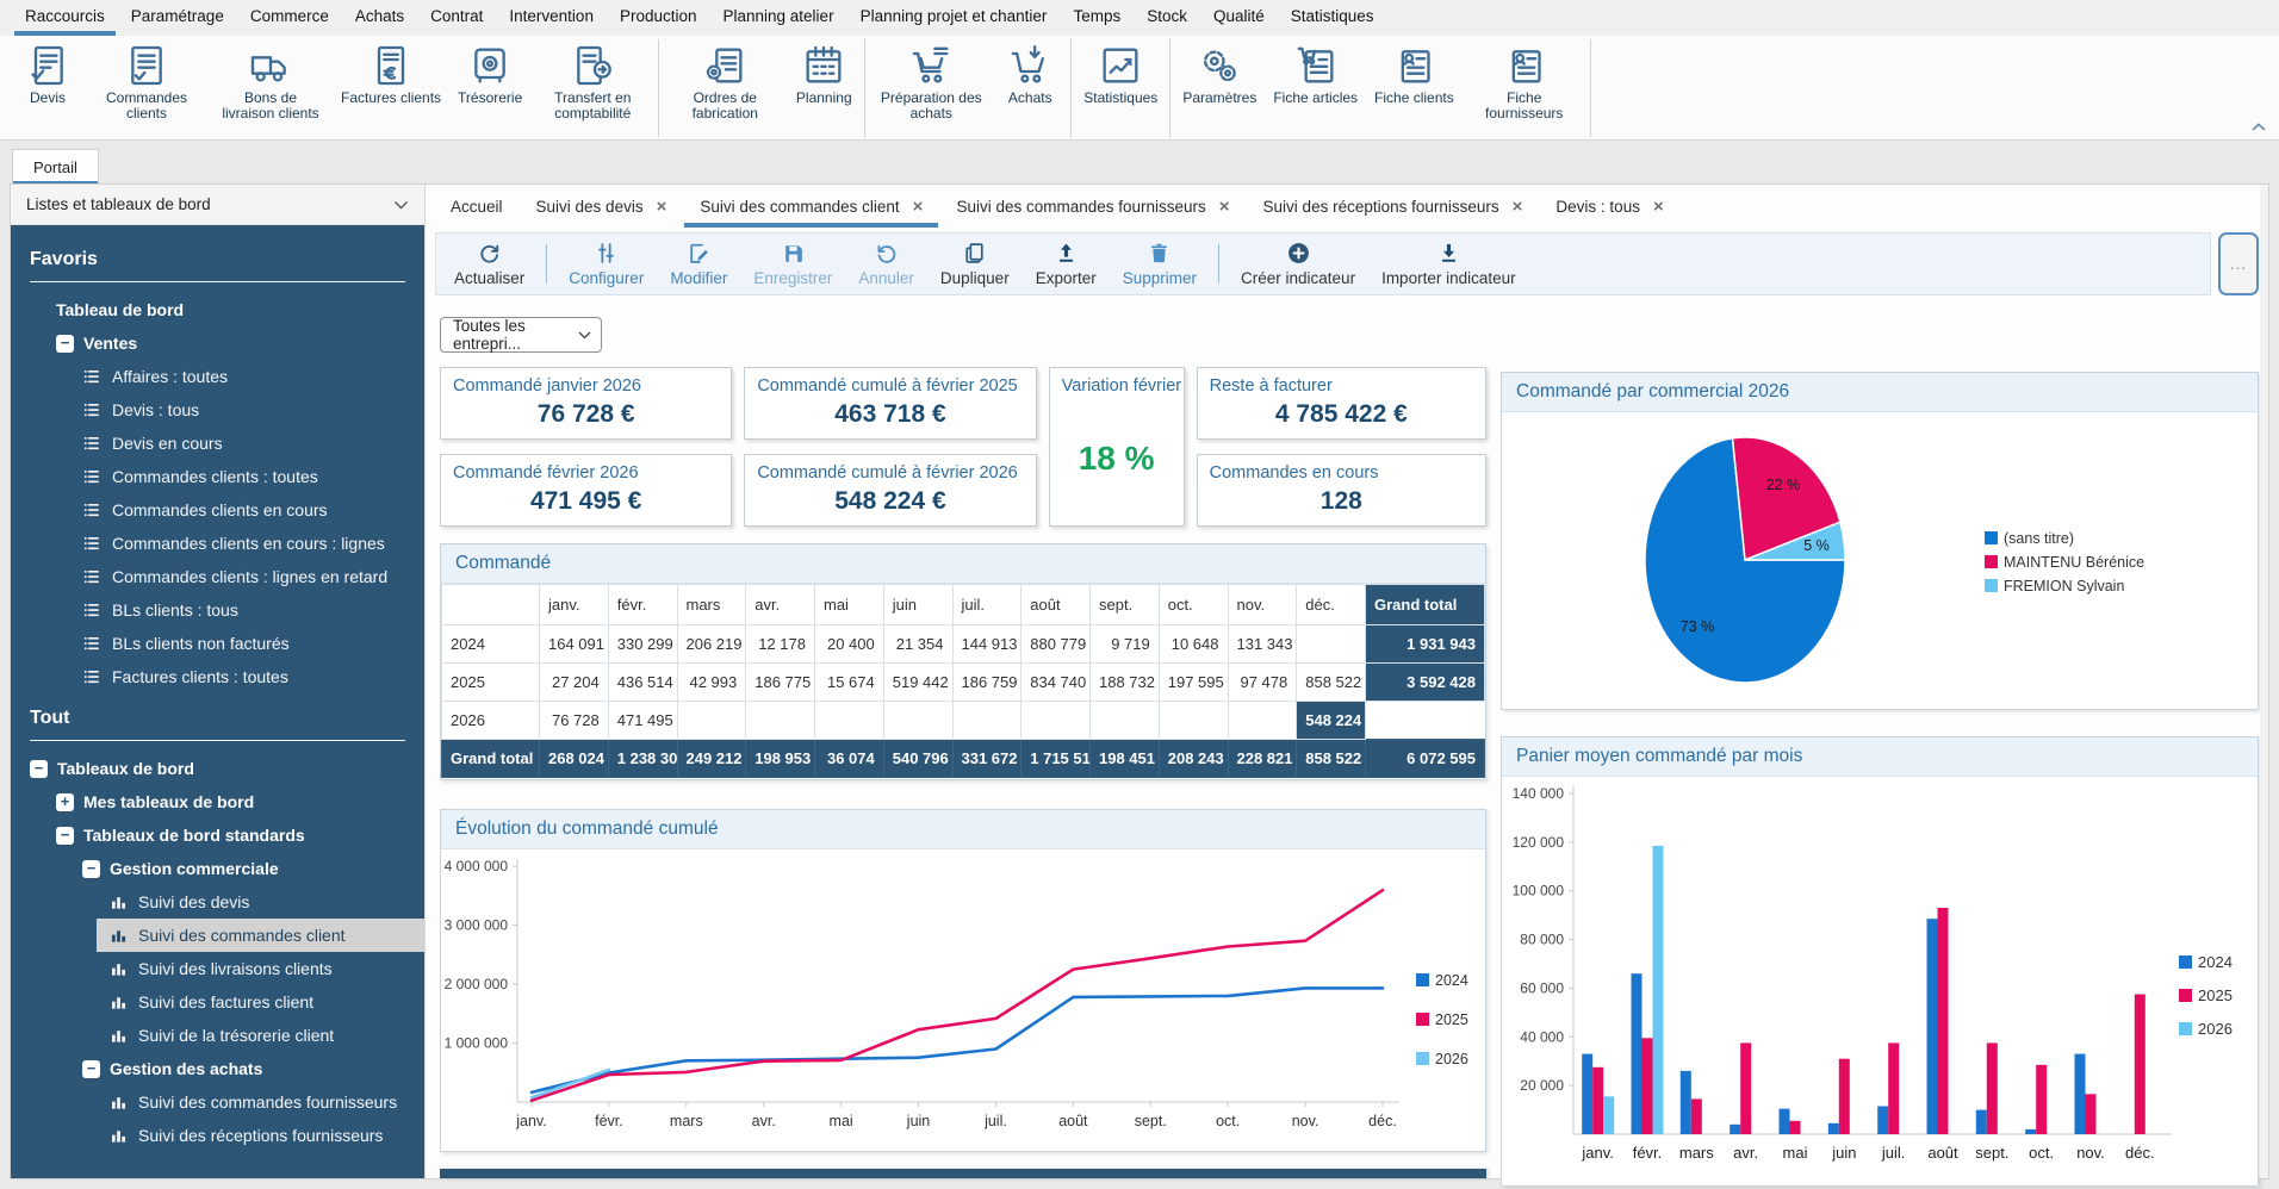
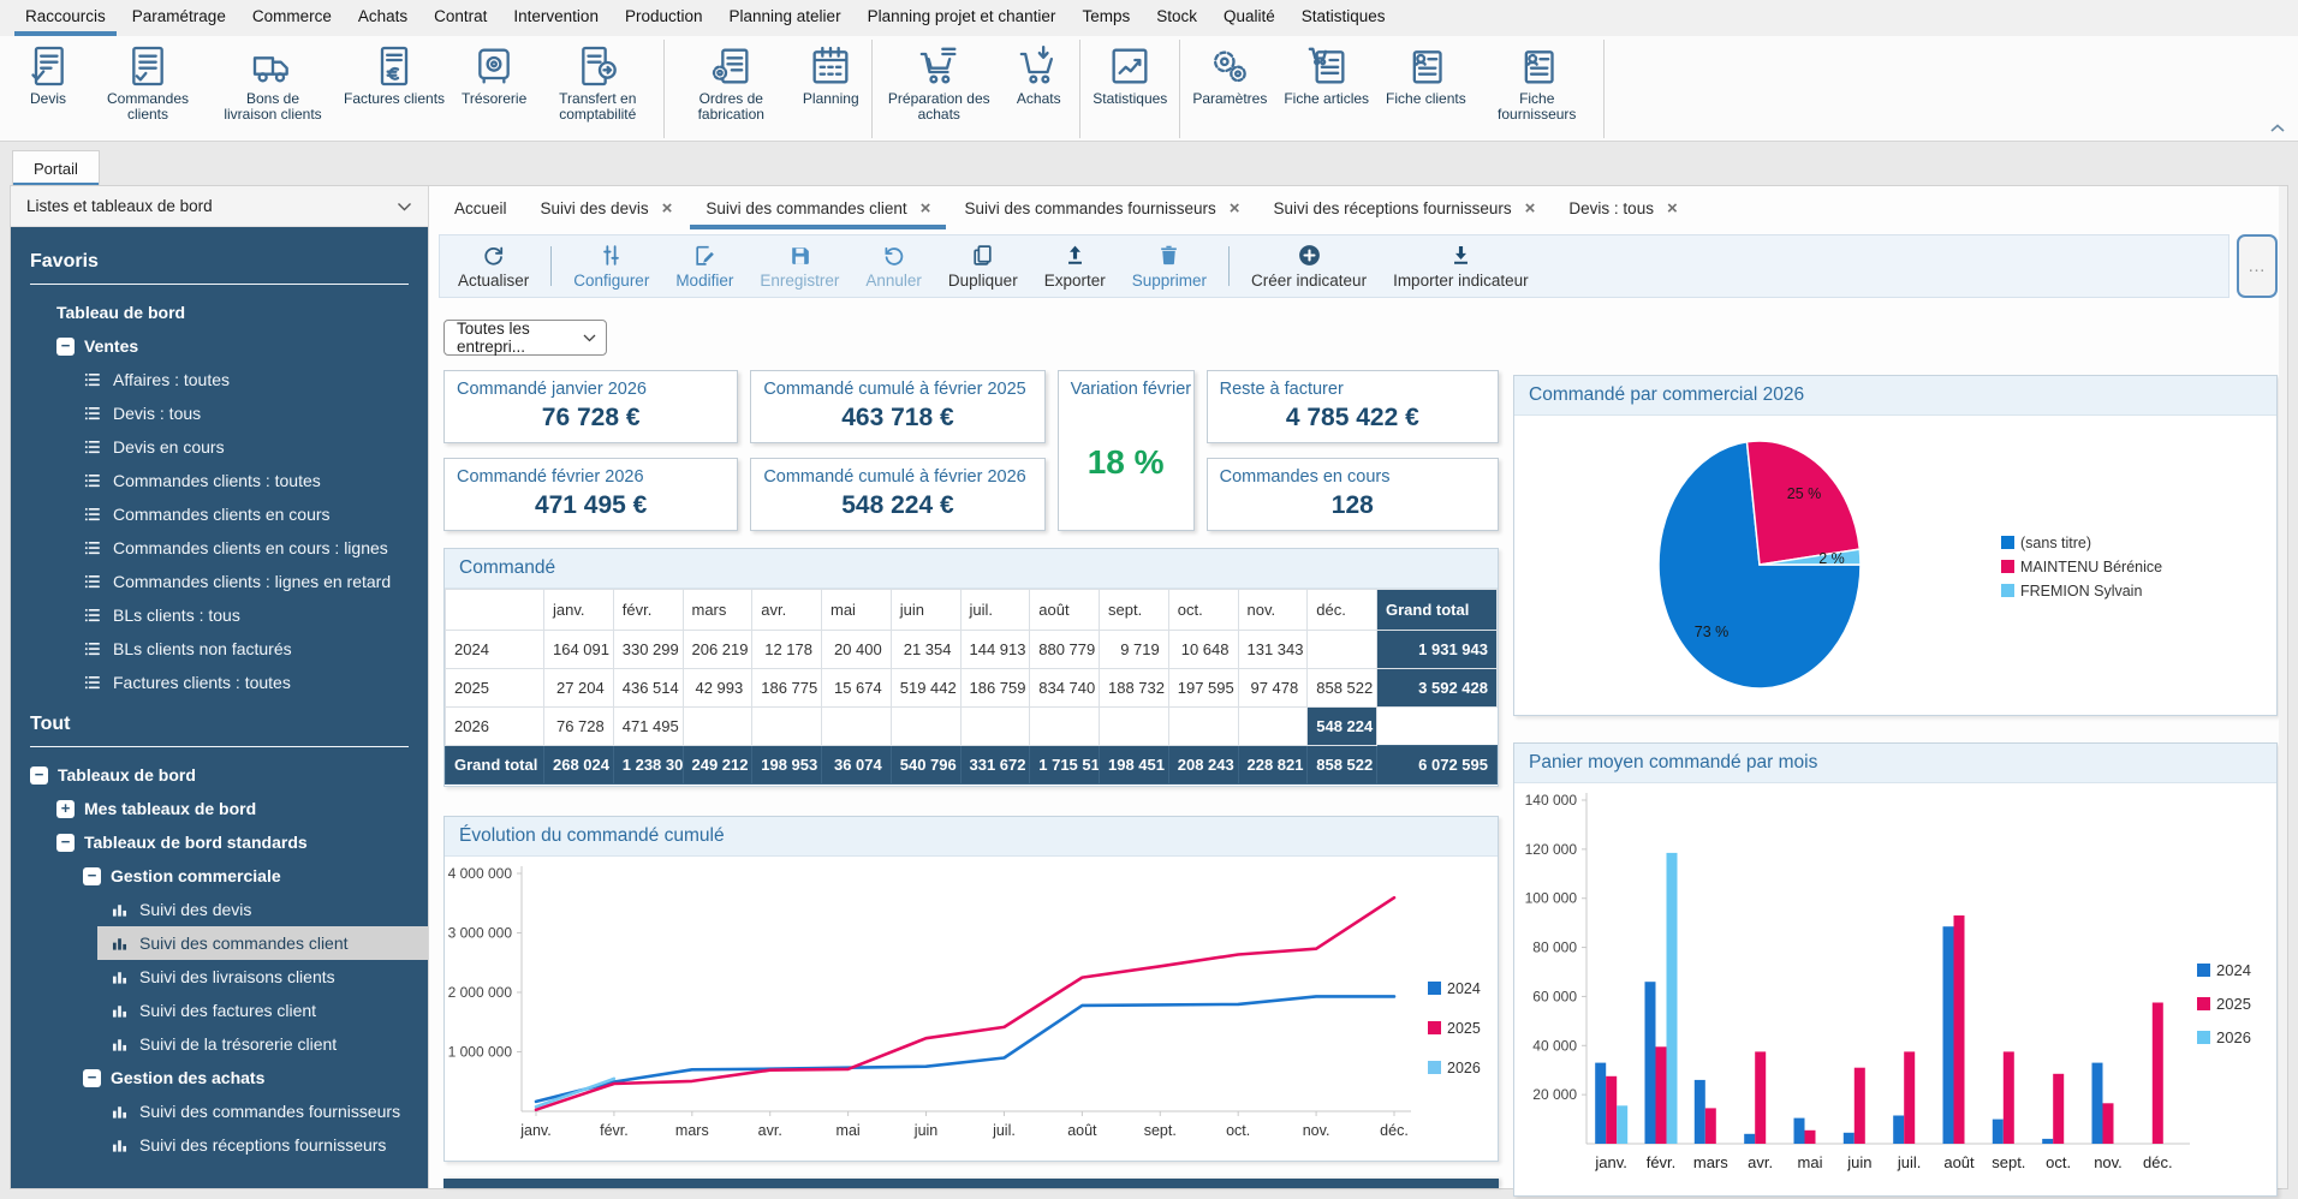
Commandé par commercial 2026/MAINTENU Bérénice: 22 -> 25
Commandé par commercial 2026/FREMION Sylvain: 5 -> 2
